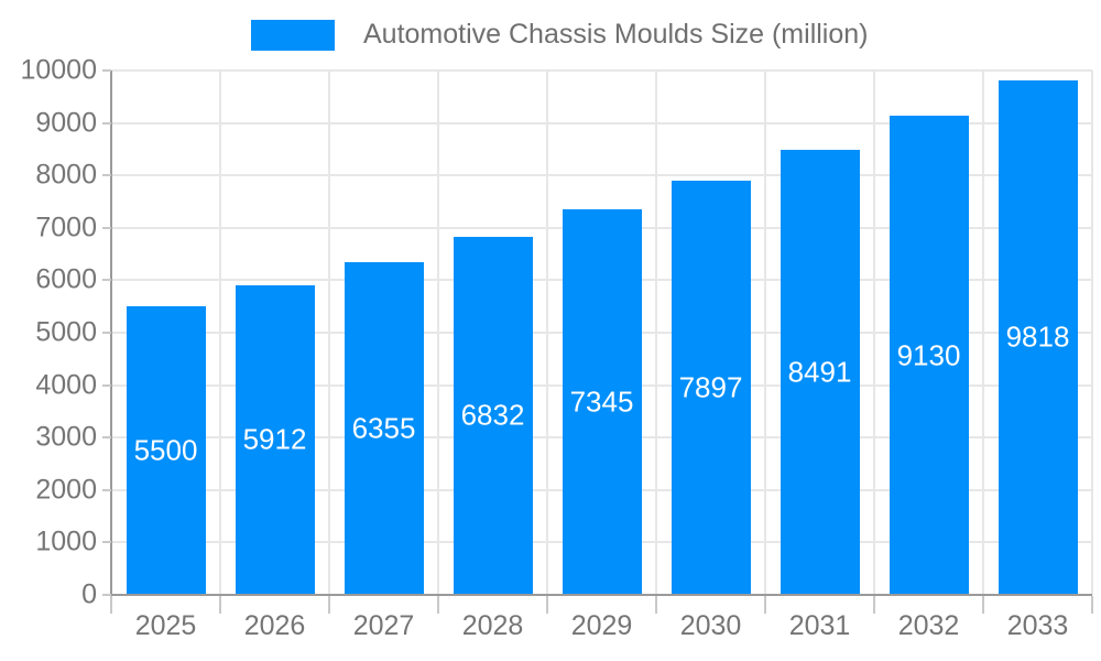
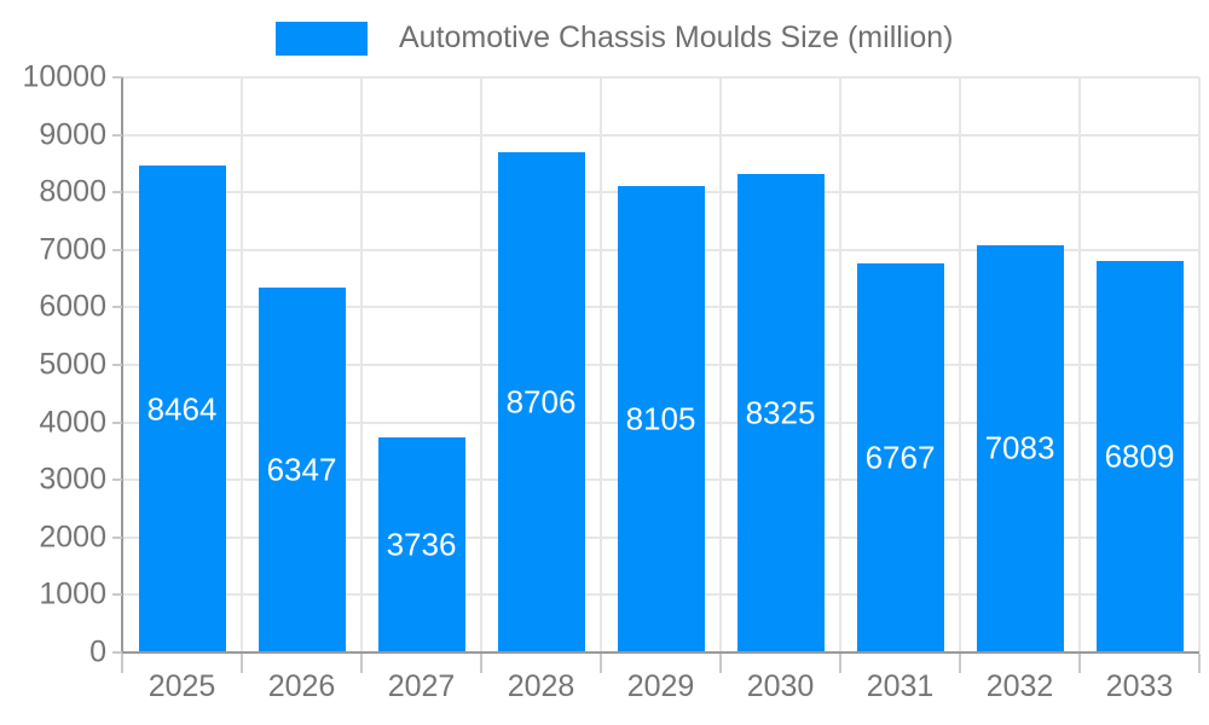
2025: 5500 -> 8464
2026: 5912 -> 6347
2027: 6355 -> 3736
2028: 6832 -> 8706
2029: 7345 -> 8105
2030: 7897 -> 8325
2031: 8491 -> 6767
2032: 9130 -> 7083
2033: 9818 -> 6809
